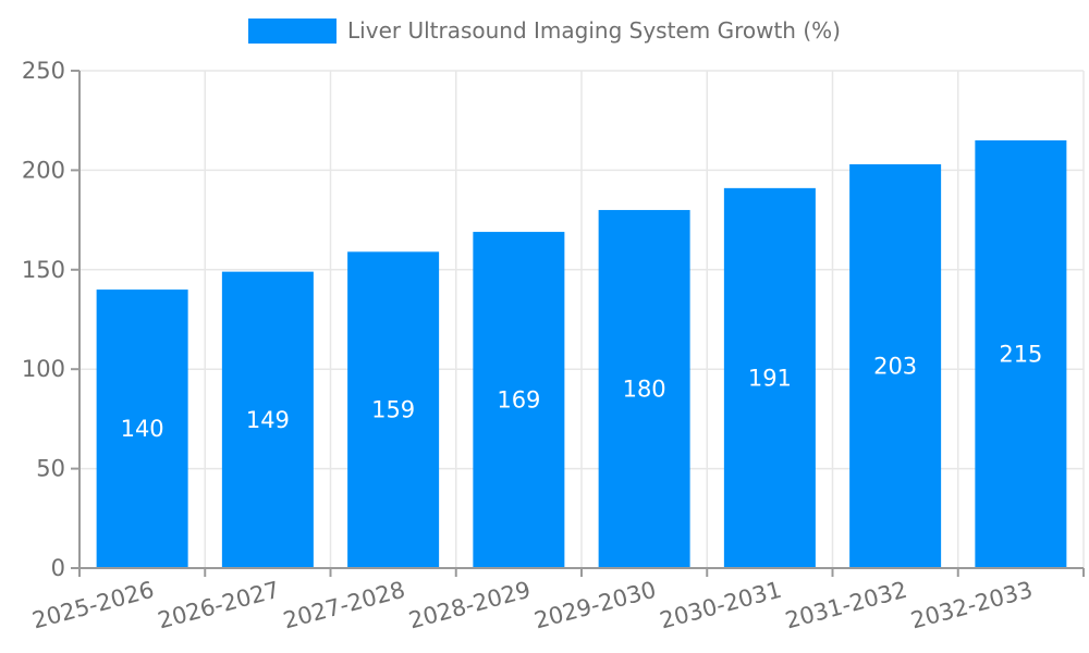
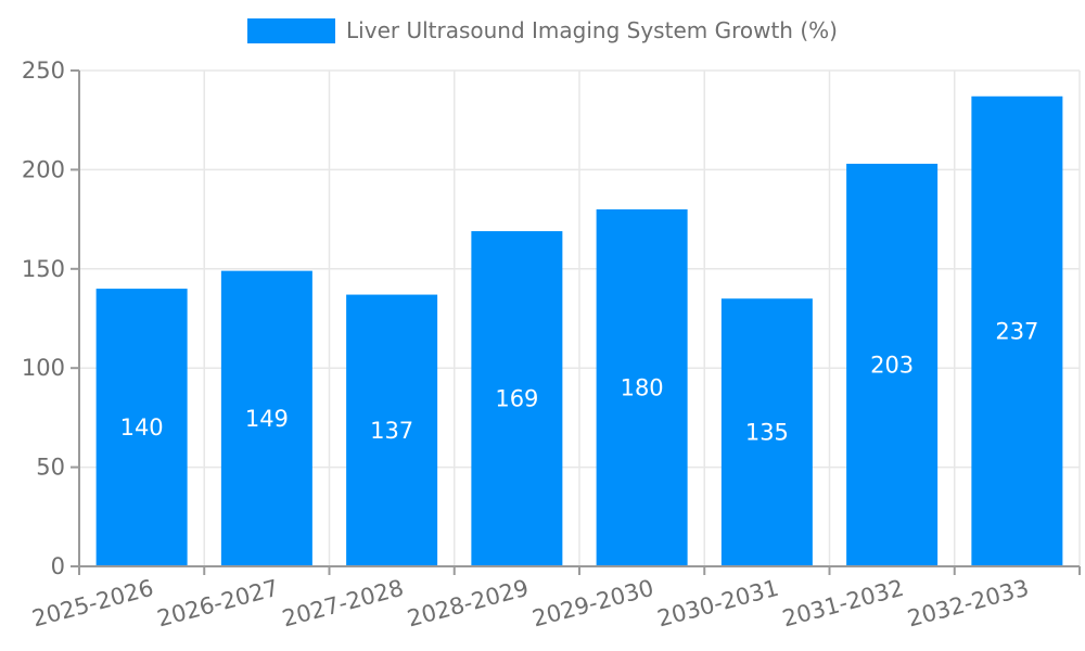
2027-2028: 159 -> 137
2030-2031: 191 -> 135
2032-2033: 215 -> 237
